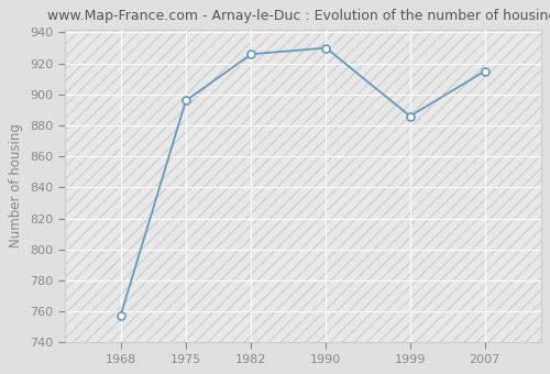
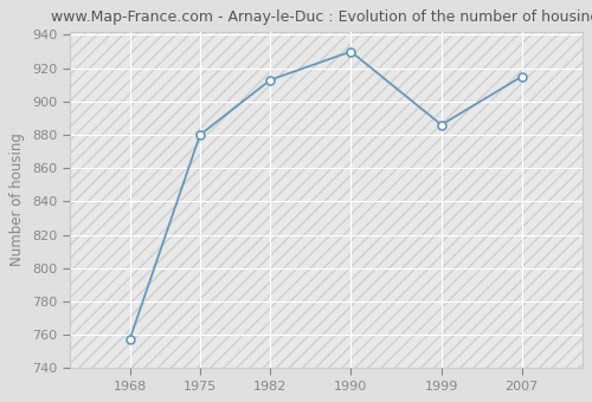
1975: 896 -> 880
1982: 926 -> 913
